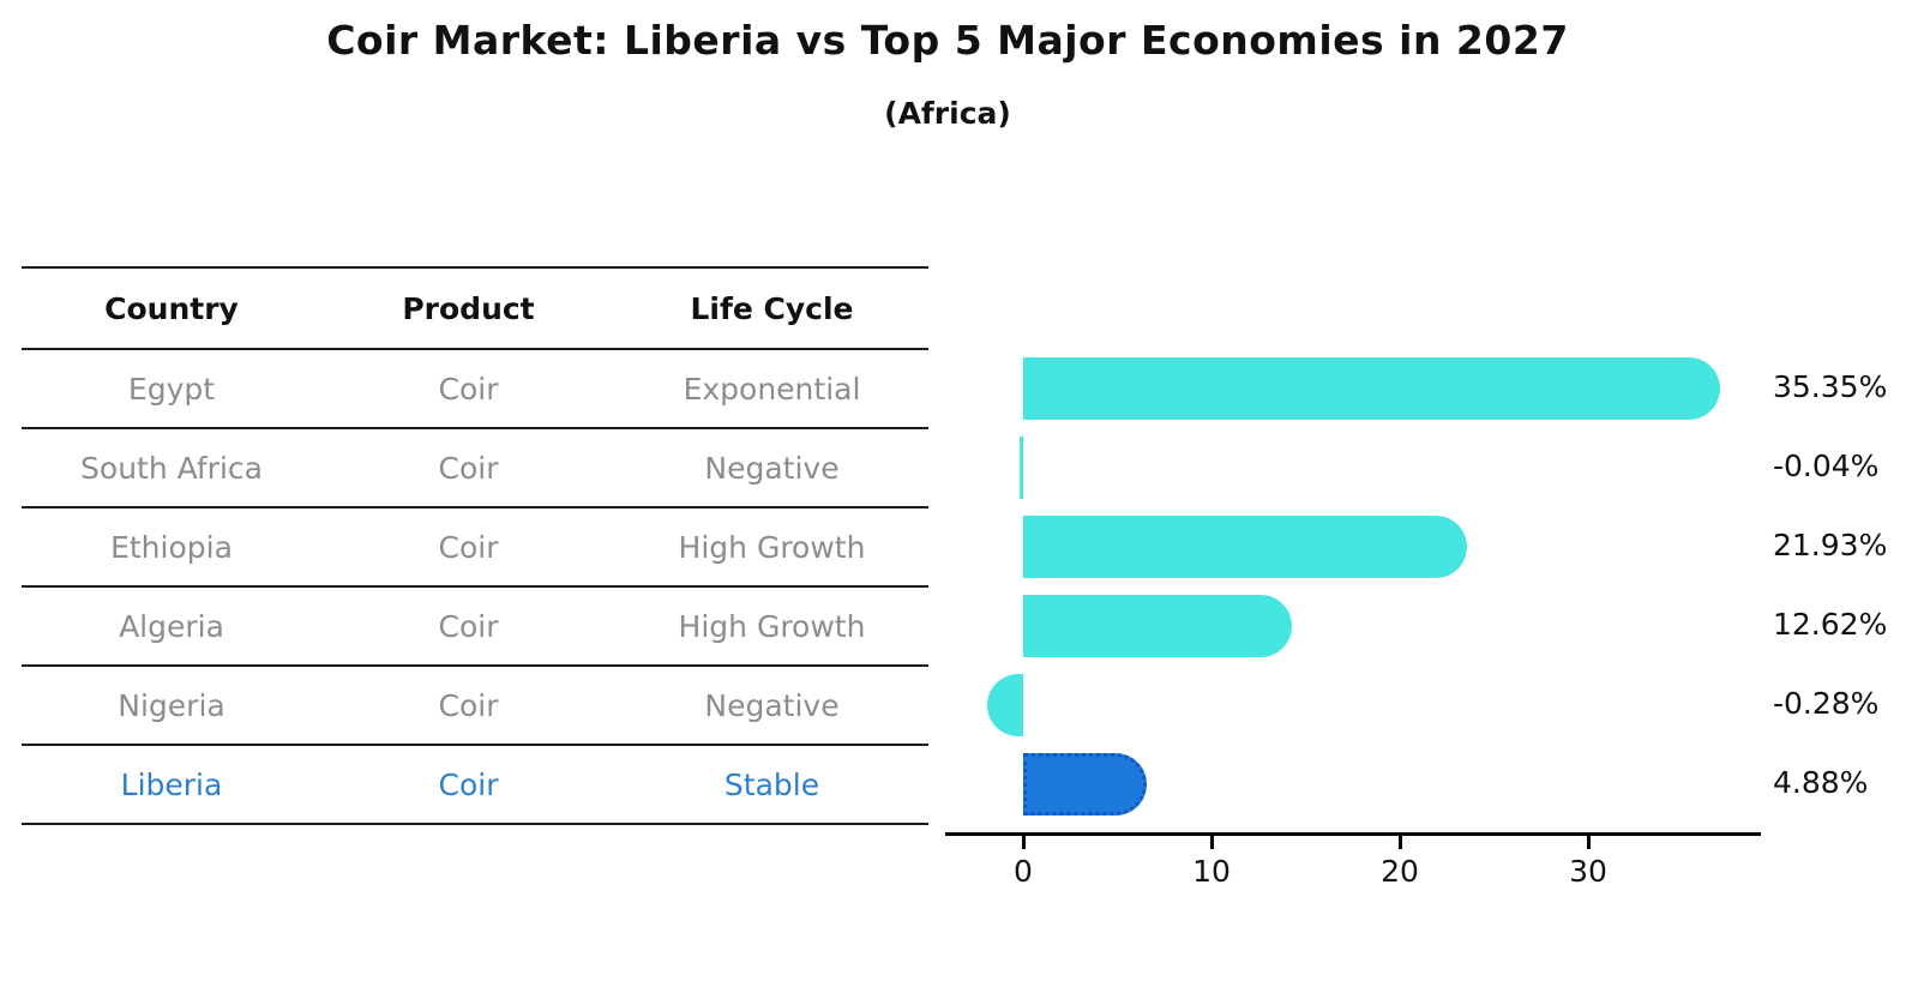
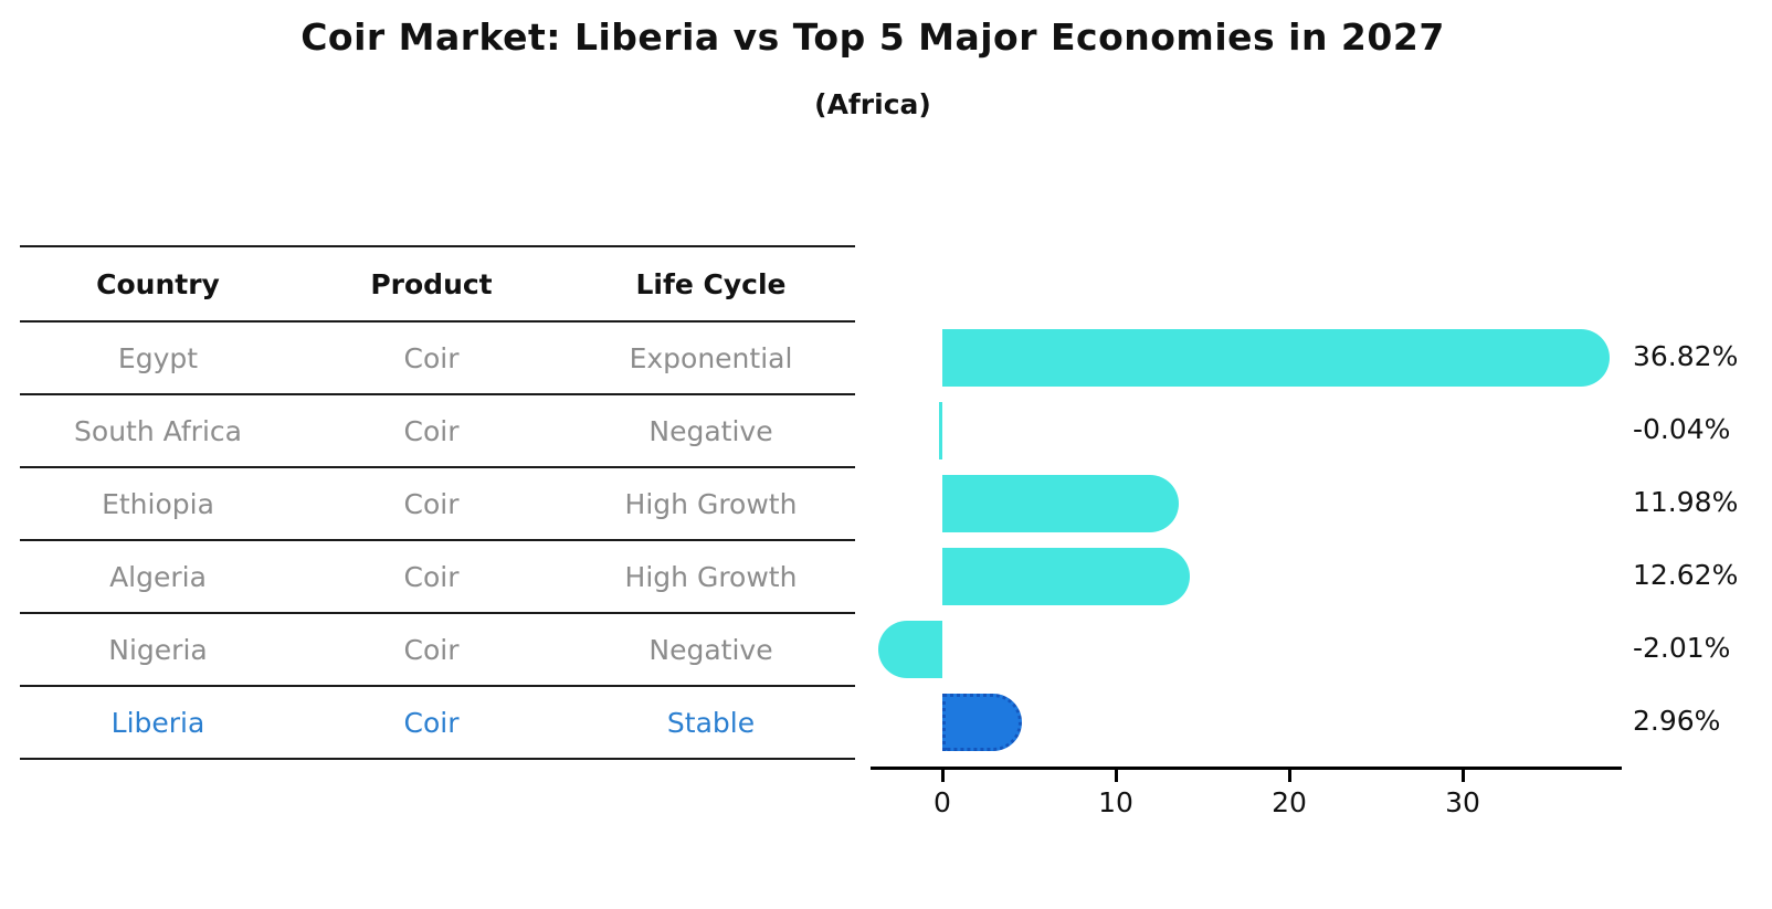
Egypt: 35.35% -> 36.82%
Ethiopia: 21.93% -> 11.98%
Nigeria: -0.28% -> -2.01%
Liberia: 4.88% -> 2.96%
